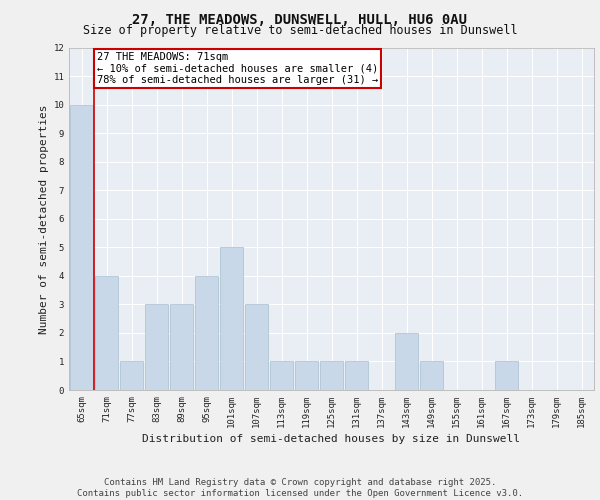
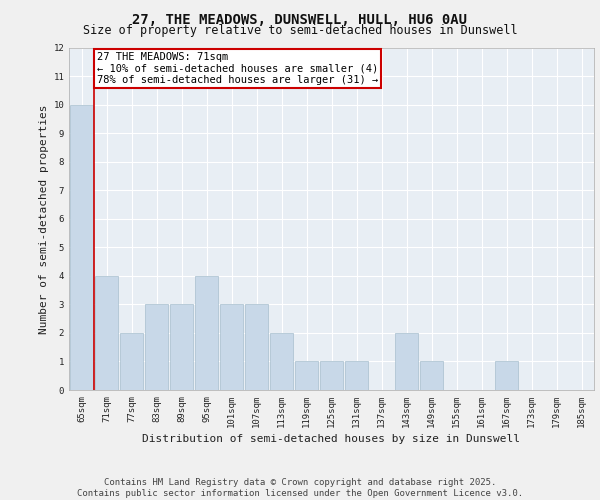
77sqm: 1 -> 2
101sqm: 5 -> 3
113sqm: 1 -> 2
